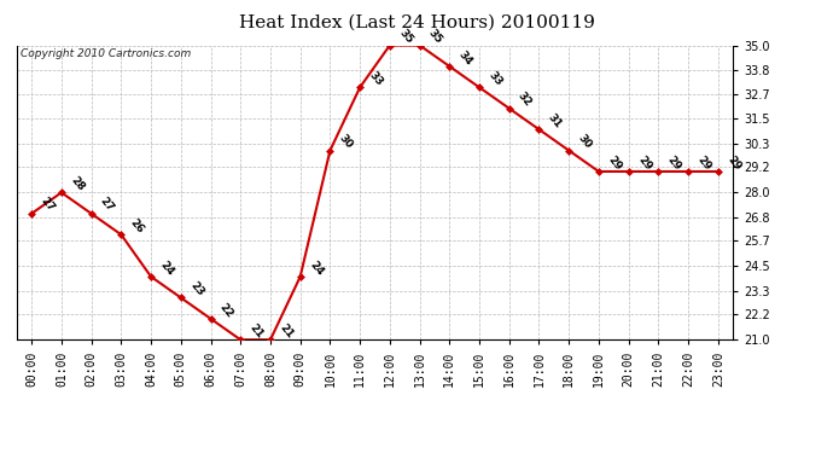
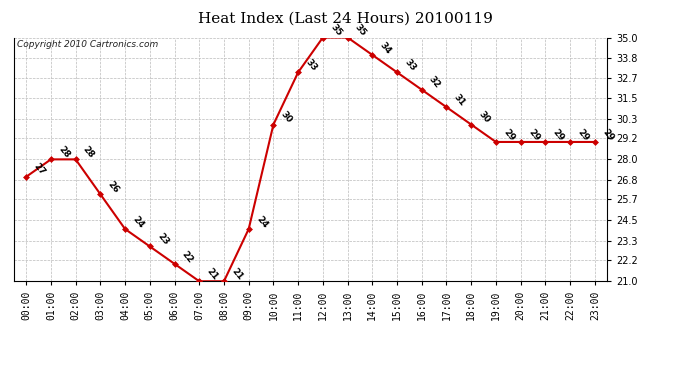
02:00: 27 -> 28
